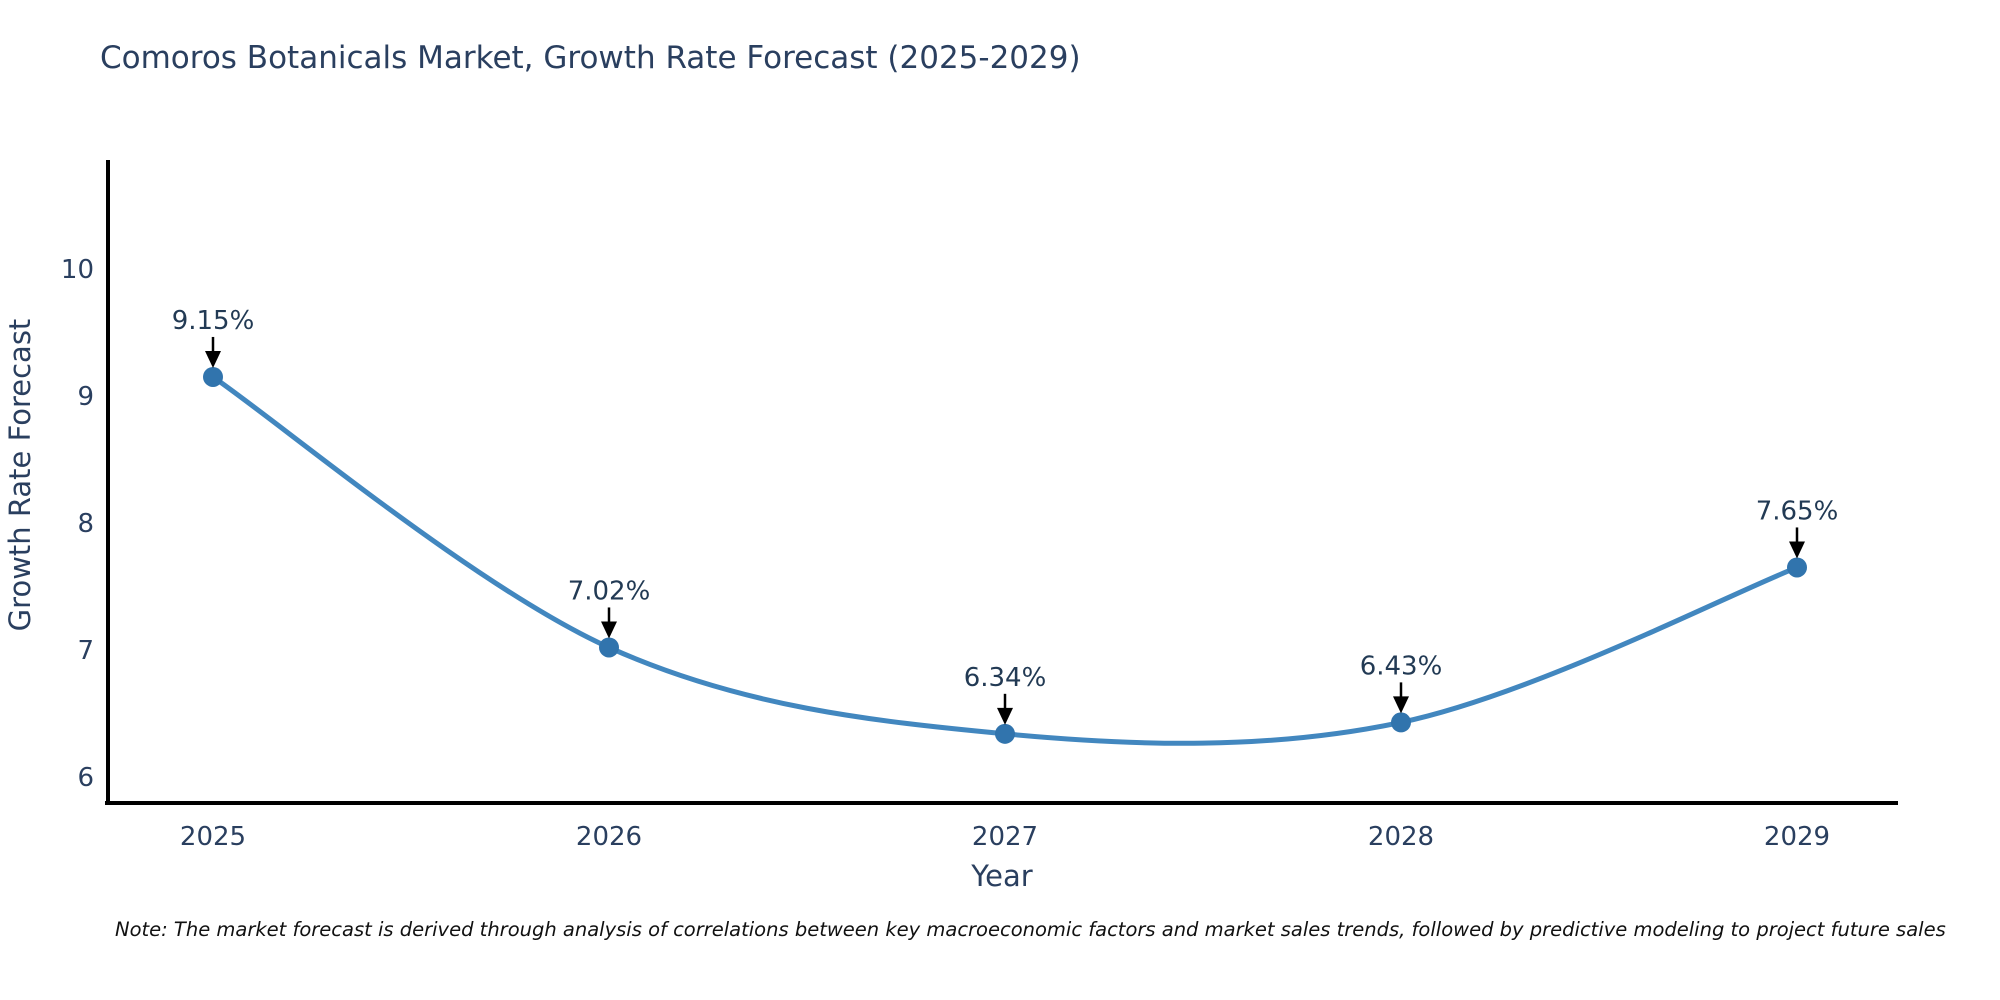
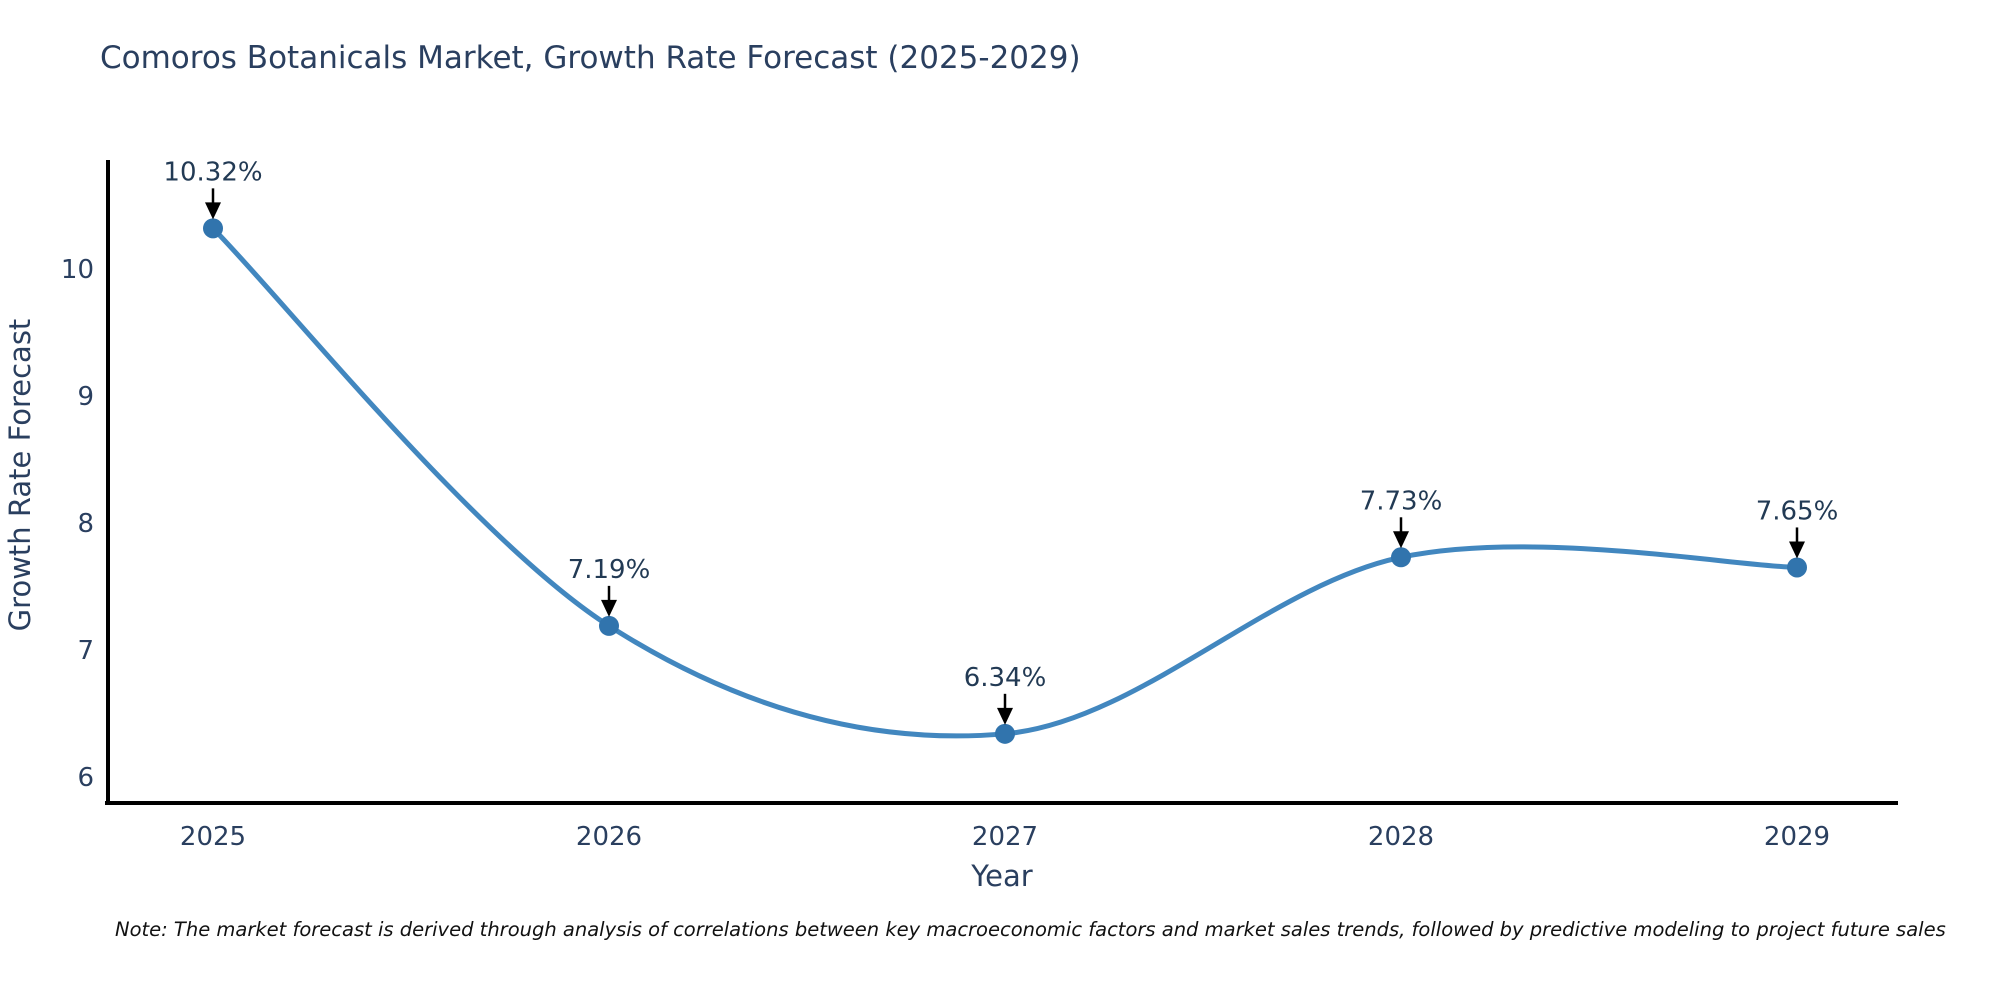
2025: 9.15% -> 10.32%
2026: 7.02% -> 7.19%
2028: 6.43% -> 7.73%
